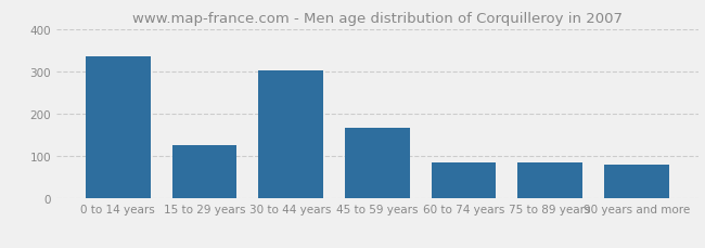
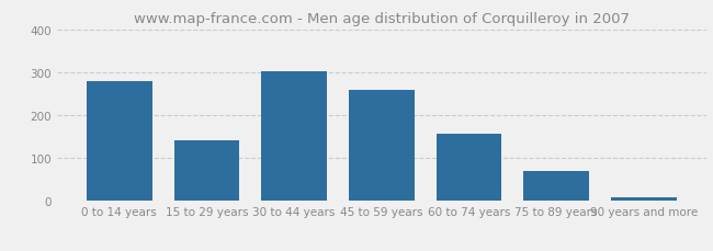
0 to 14 years: 335 -> 280
15 to 29 years: 125 -> 141
45 to 59 years: 165 -> 259
60 to 74 years: 85 -> 157
75 to 89 years: 85 -> 68
90 years and more: 80 -> 8
